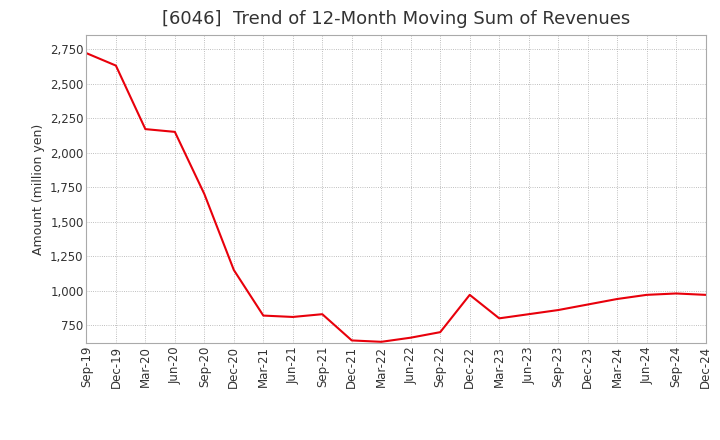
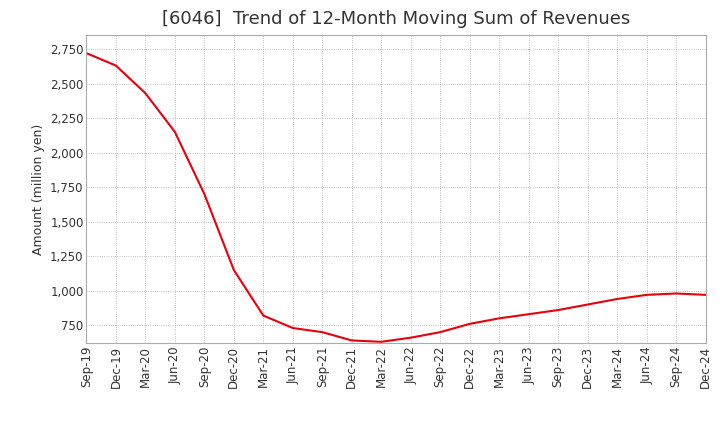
Mar-20: 2,170 -> 2,430
Jun-21: 810 -> 730
Sep-21: 830 -> 700
Dec-22: 970 -> 760
